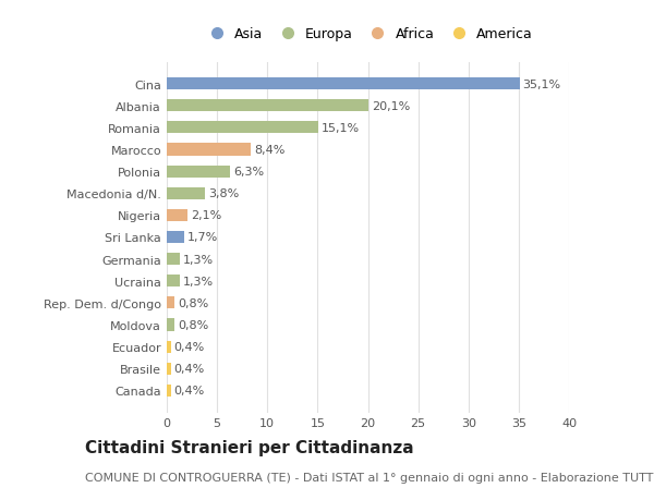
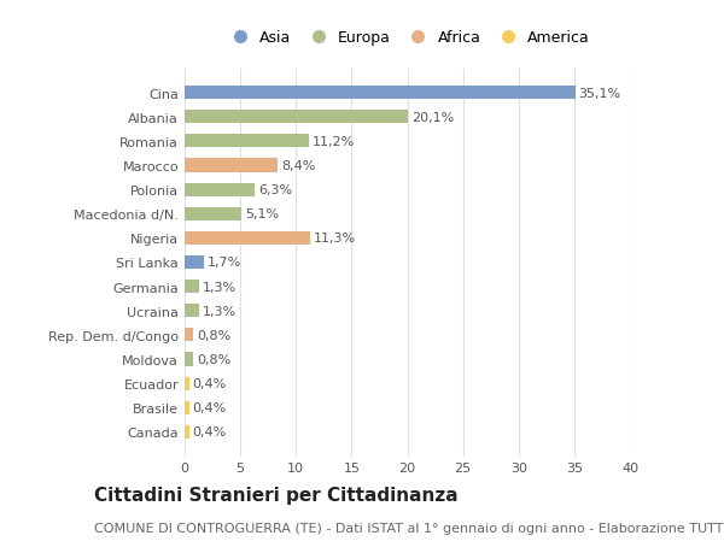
Romania: 15,1% -> 11,2%
Macedonia d/N.: 3,8% -> 5,1%
Nigeria: 2,1% -> 11,3%
